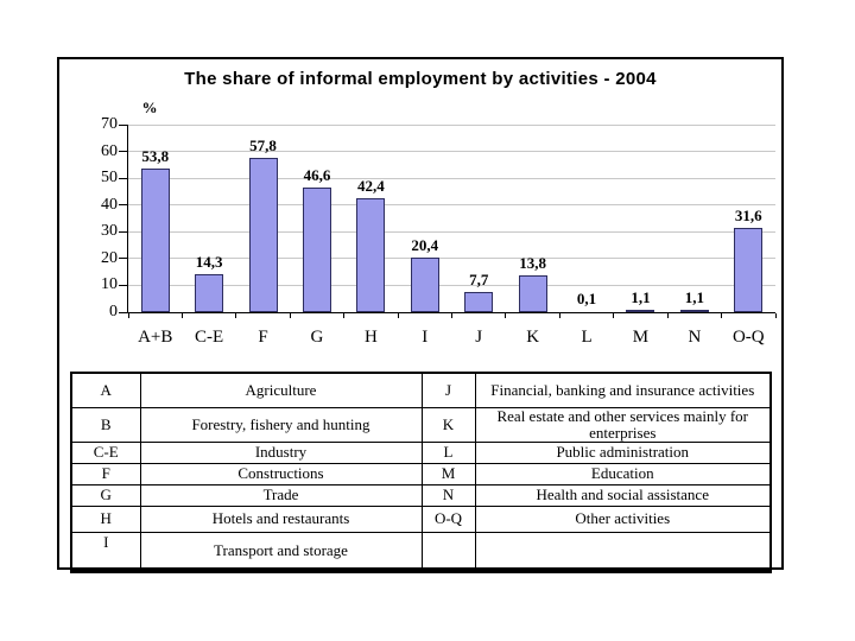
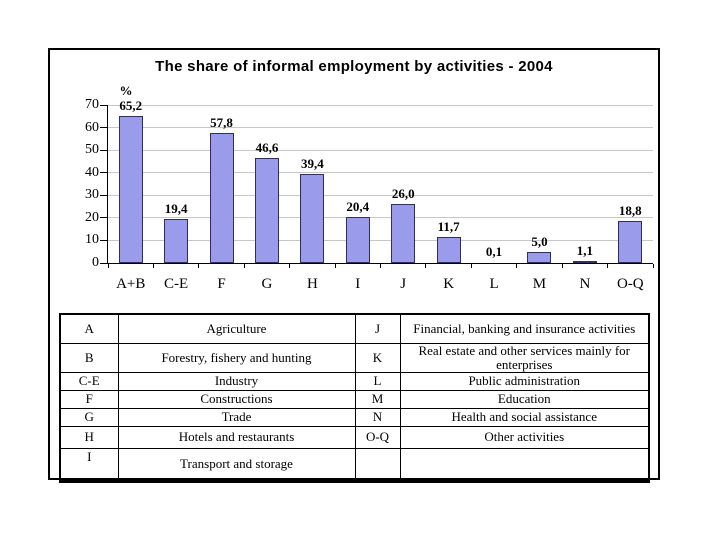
A+B: 53,8 -> 65,2
C-E: 14,3 -> 19,4
H: 42,4 -> 39,4
J: 7,7 -> 26,0
K: 13,8 -> 11,7
M: 1,1 -> 5,0
O-Q: 31,6 -> 18,8
